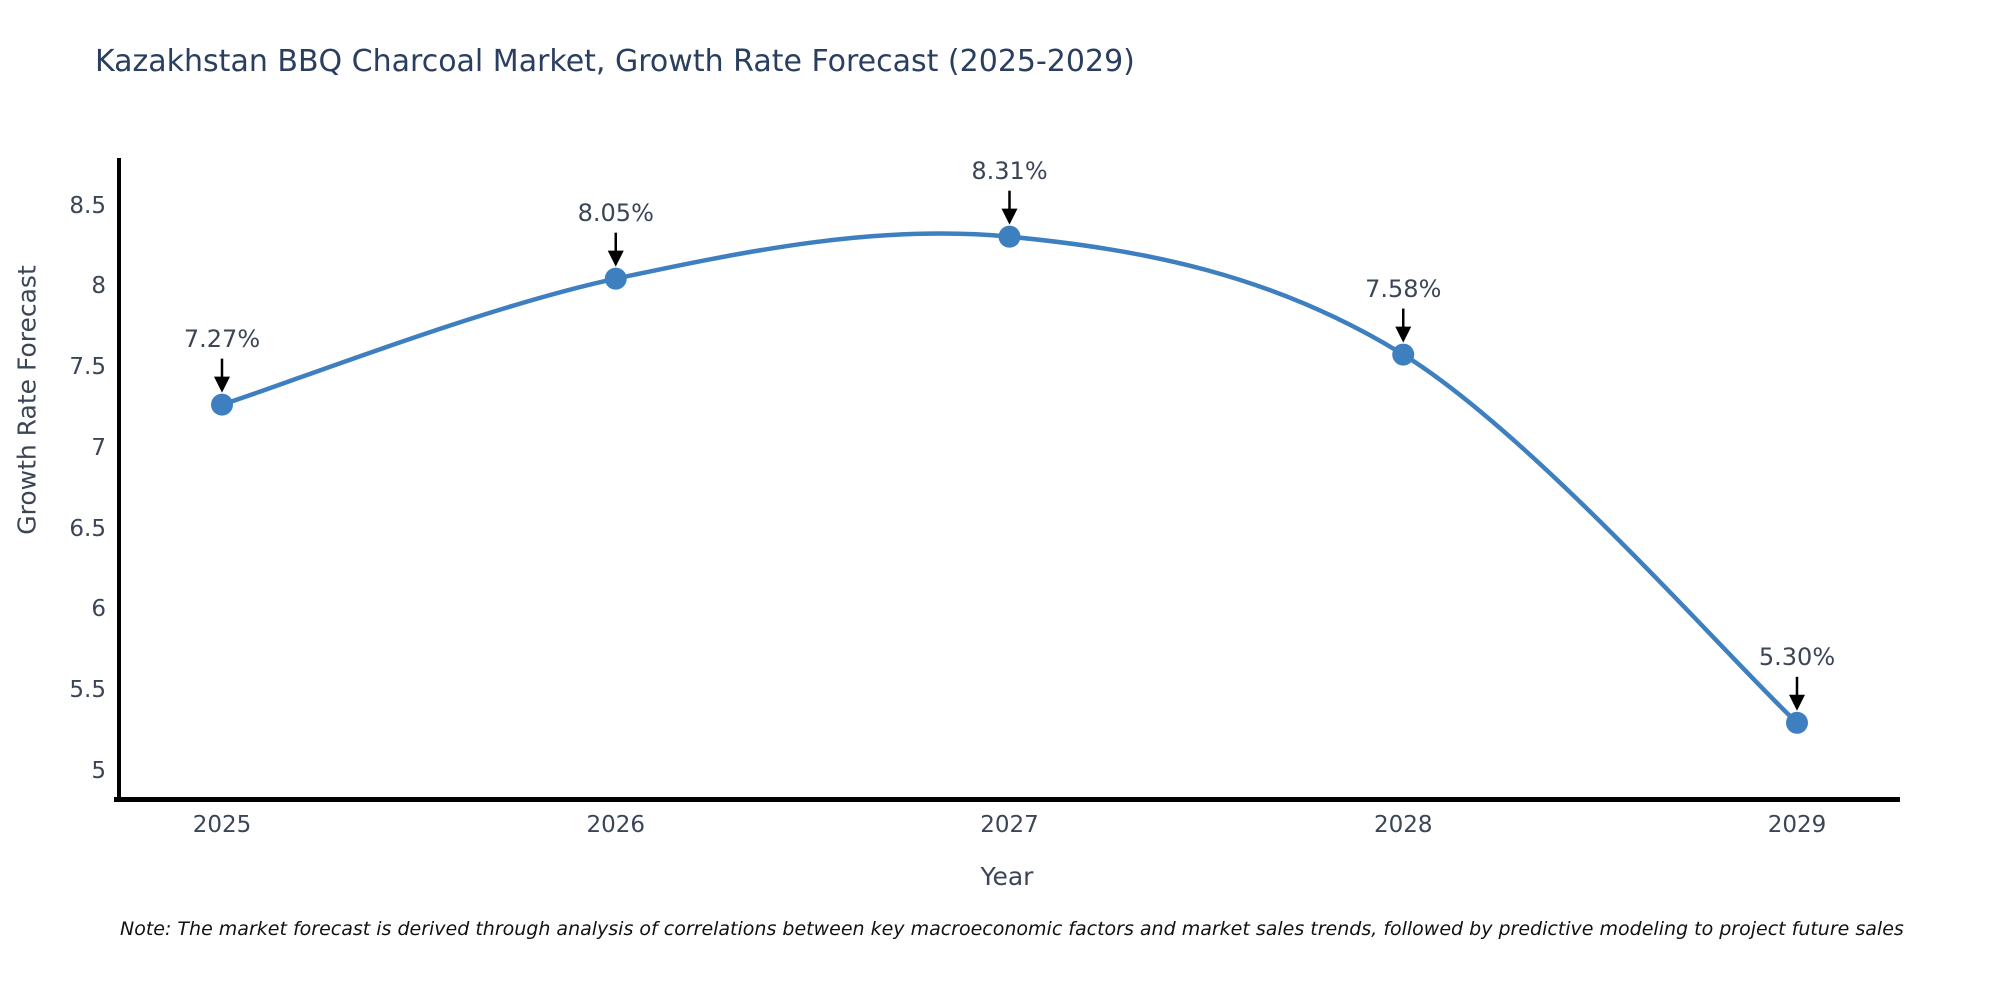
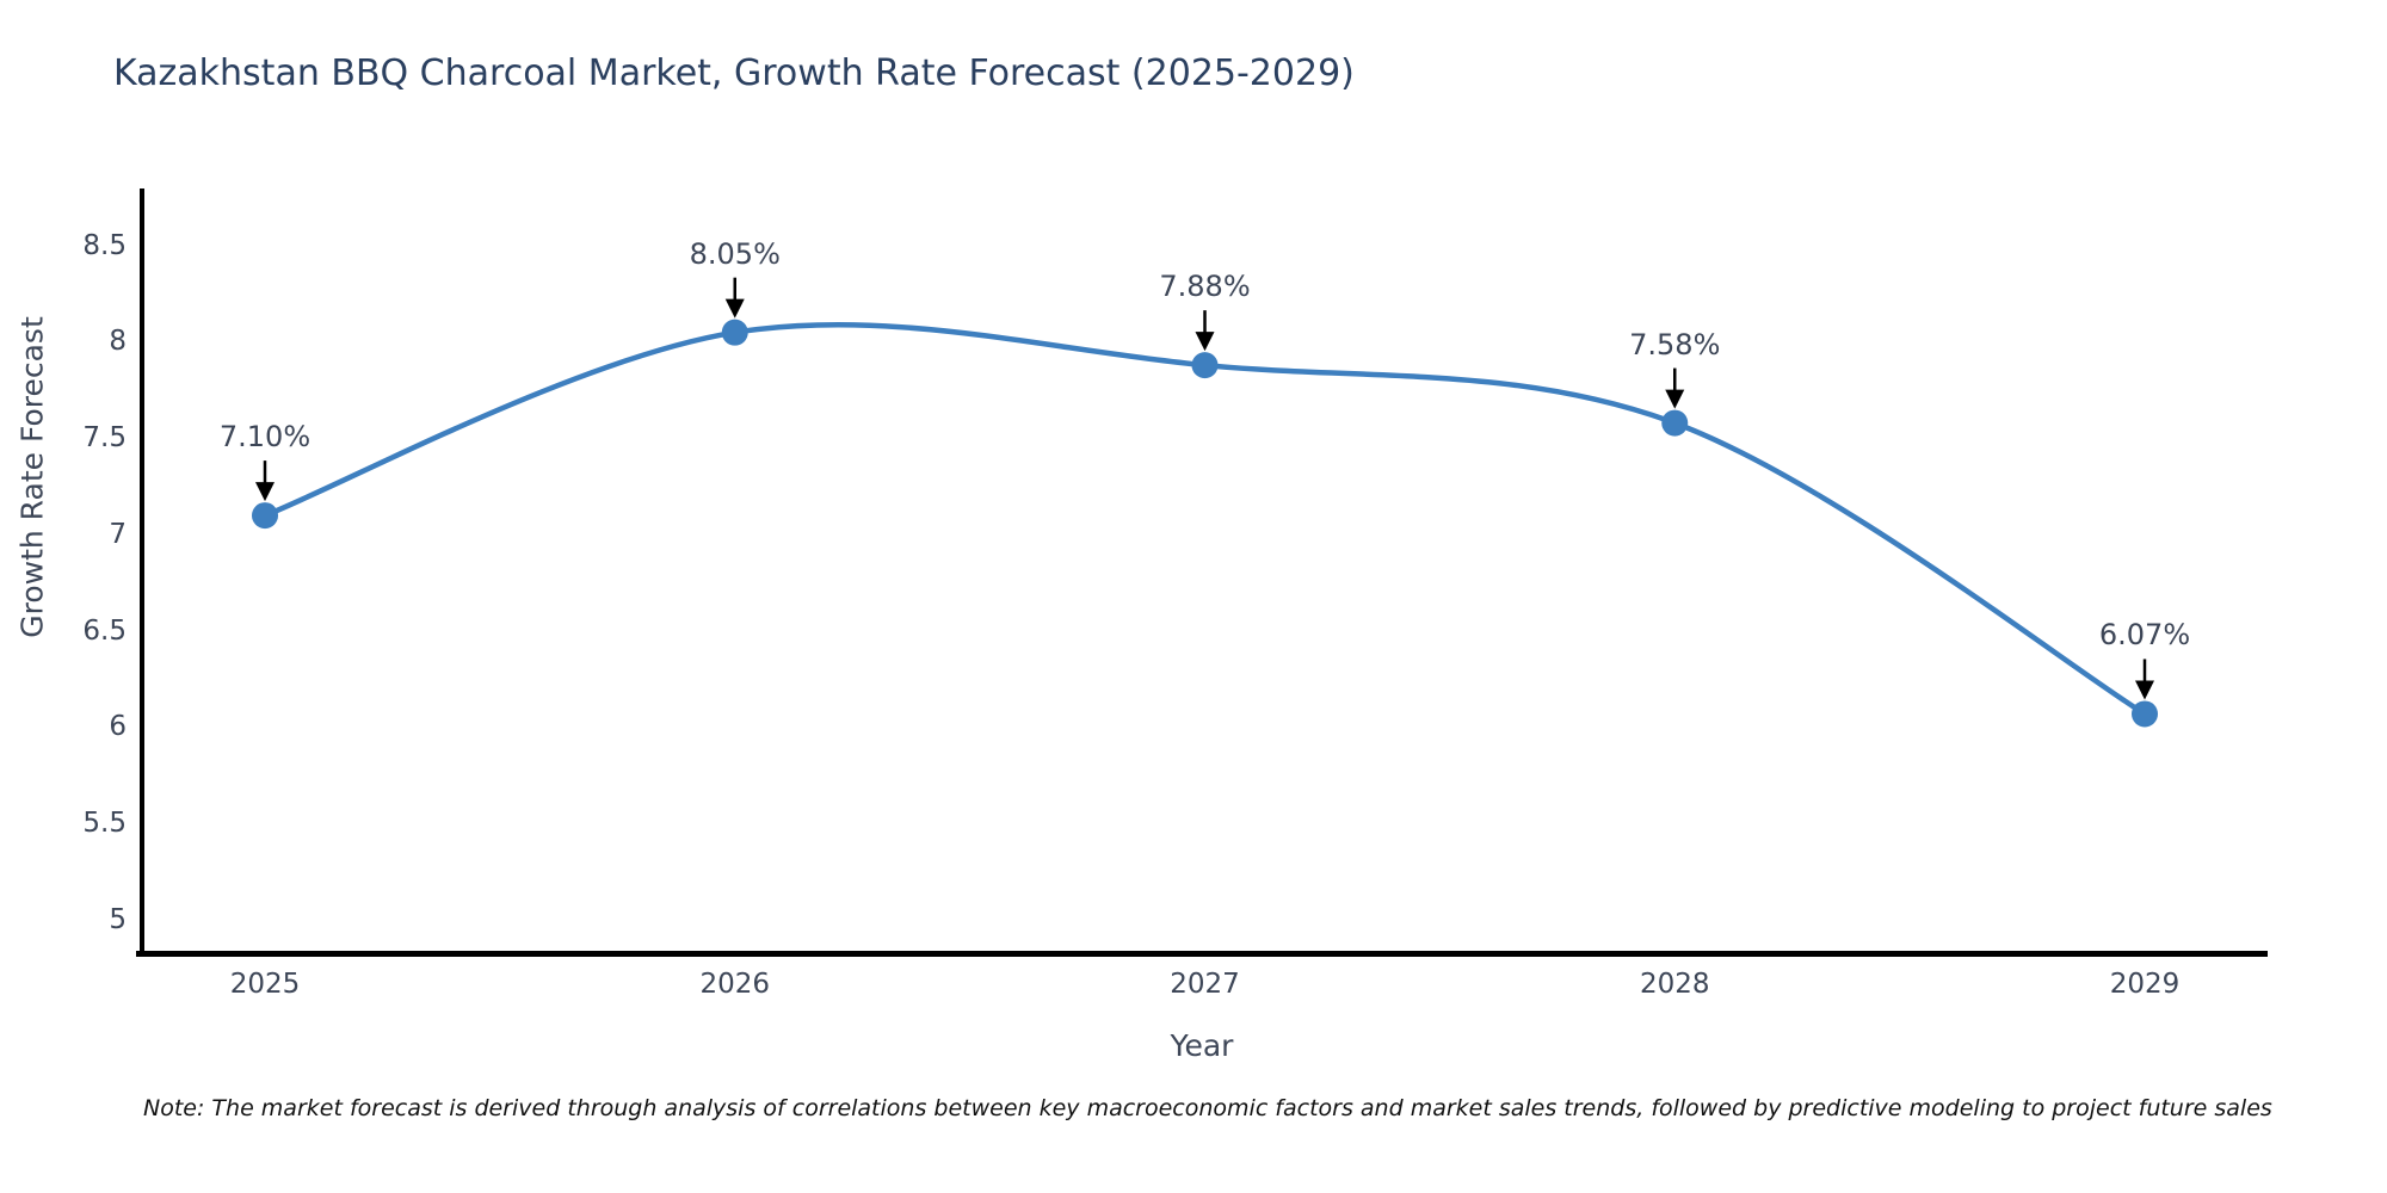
2025: 7.27% -> 7.10%
2027: 8.31% -> 7.88%
2029: 5.30% -> 6.07%
